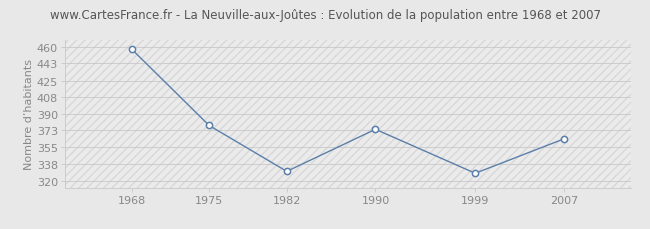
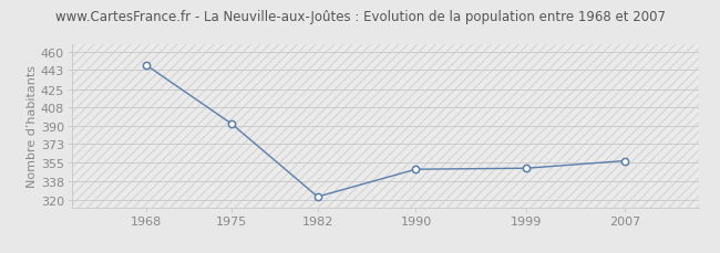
1968: 458 -> 448
1975: 378 -> 392
1982: 330 -> 323
1990: 374 -> 349
1999: 328 -> 350
2007: 364 -> 357
